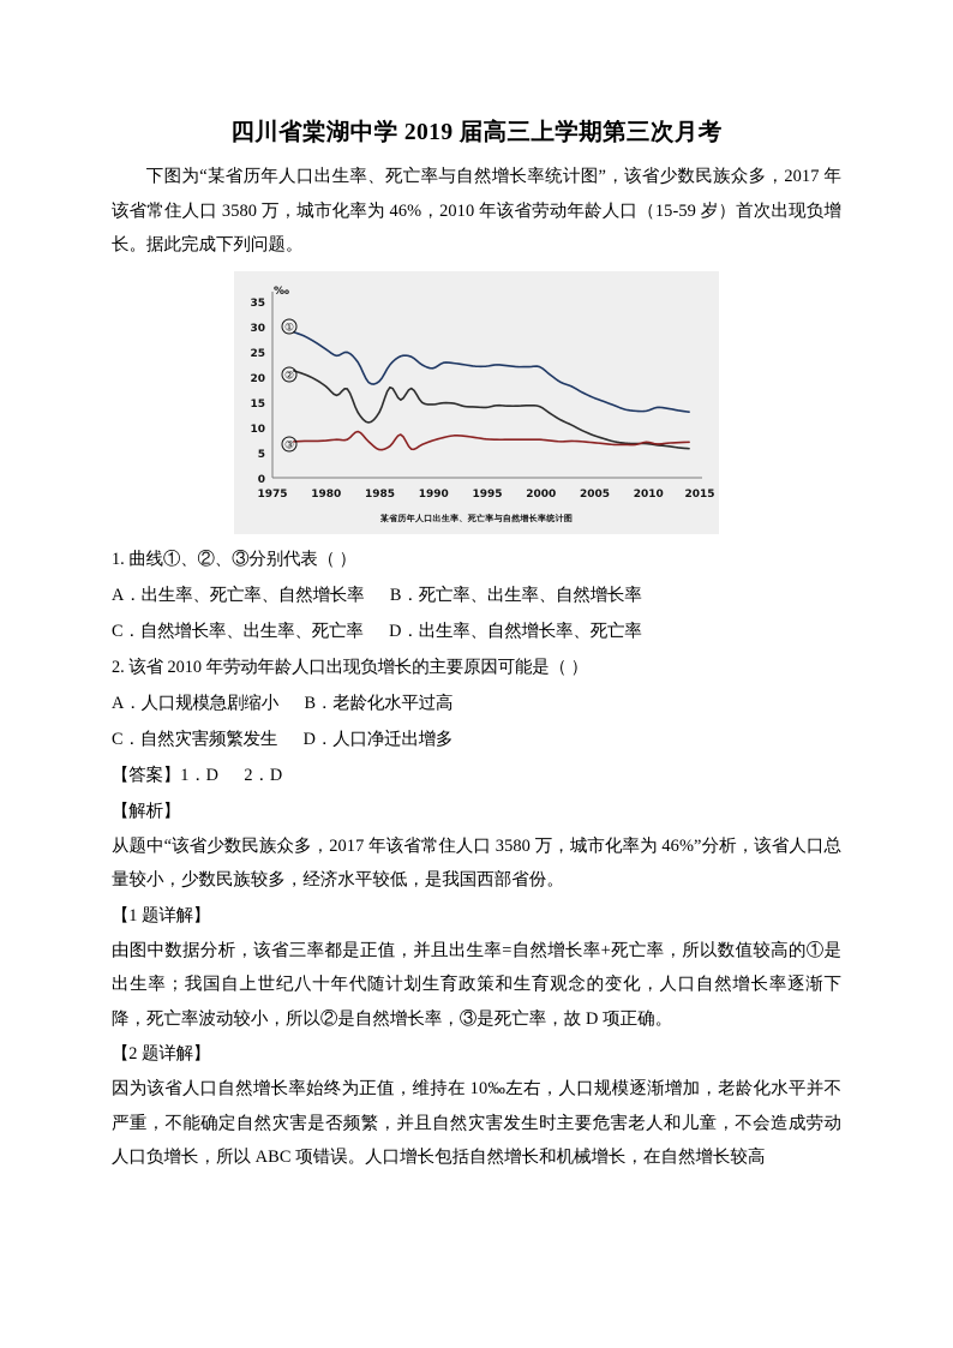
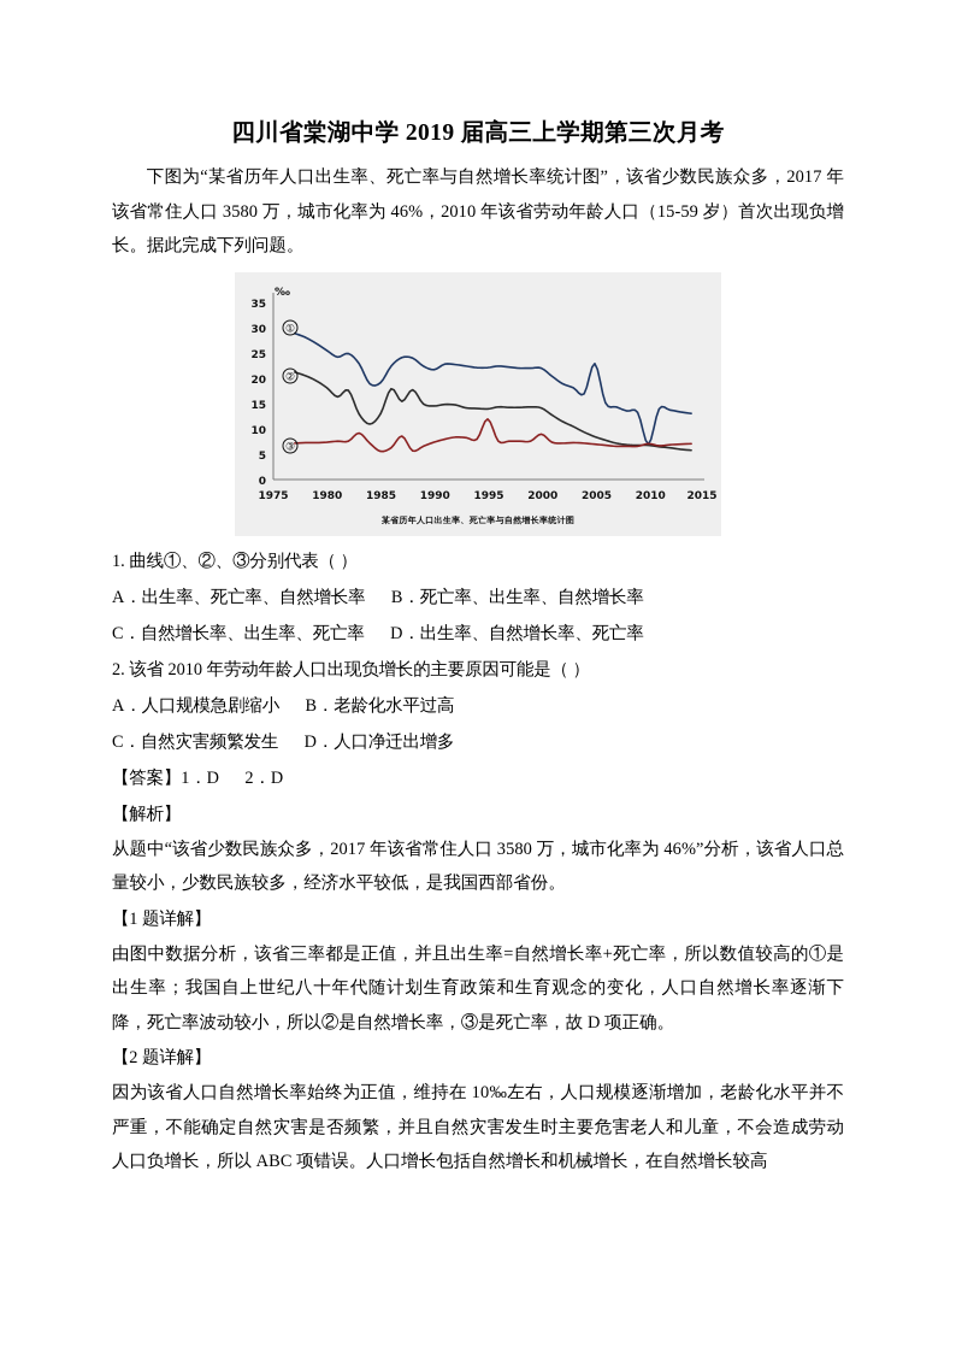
③/1995: 8 -> 12
③/2000: 8 -> 9
①/2005: 16 -> 23
①/2010: 13 -> 7
